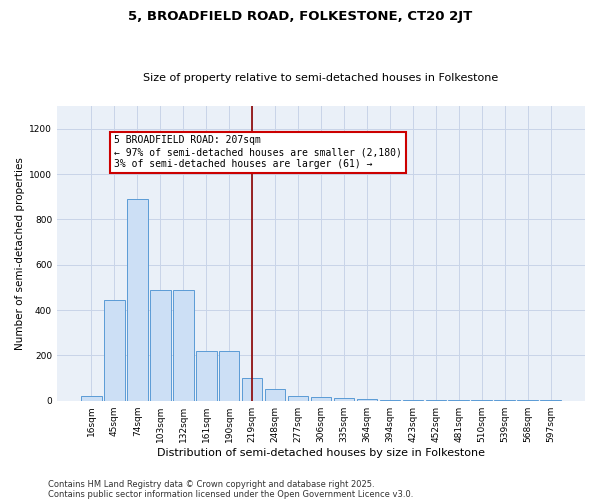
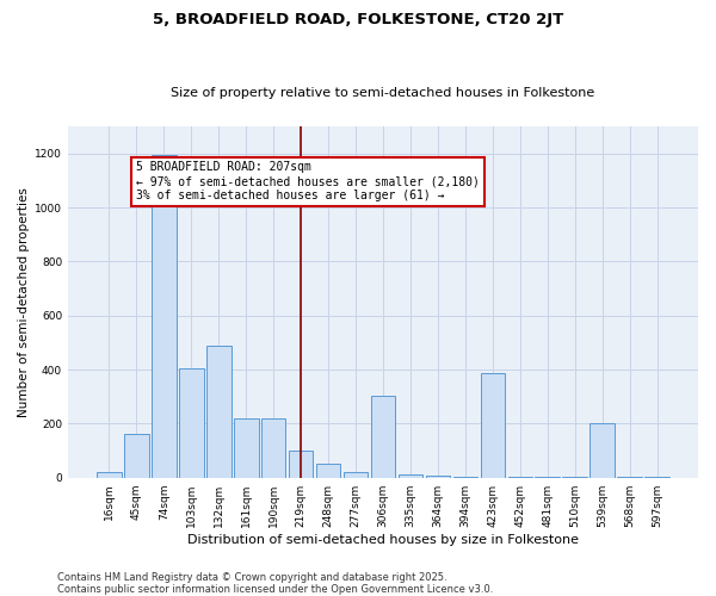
45sqm: 445 -> 160
74sqm: 890 -> 1195
103sqm: 490 -> 405
306sqm: 18 -> 305
423sqm: 4 -> 385
539sqm: 2 -> 200
